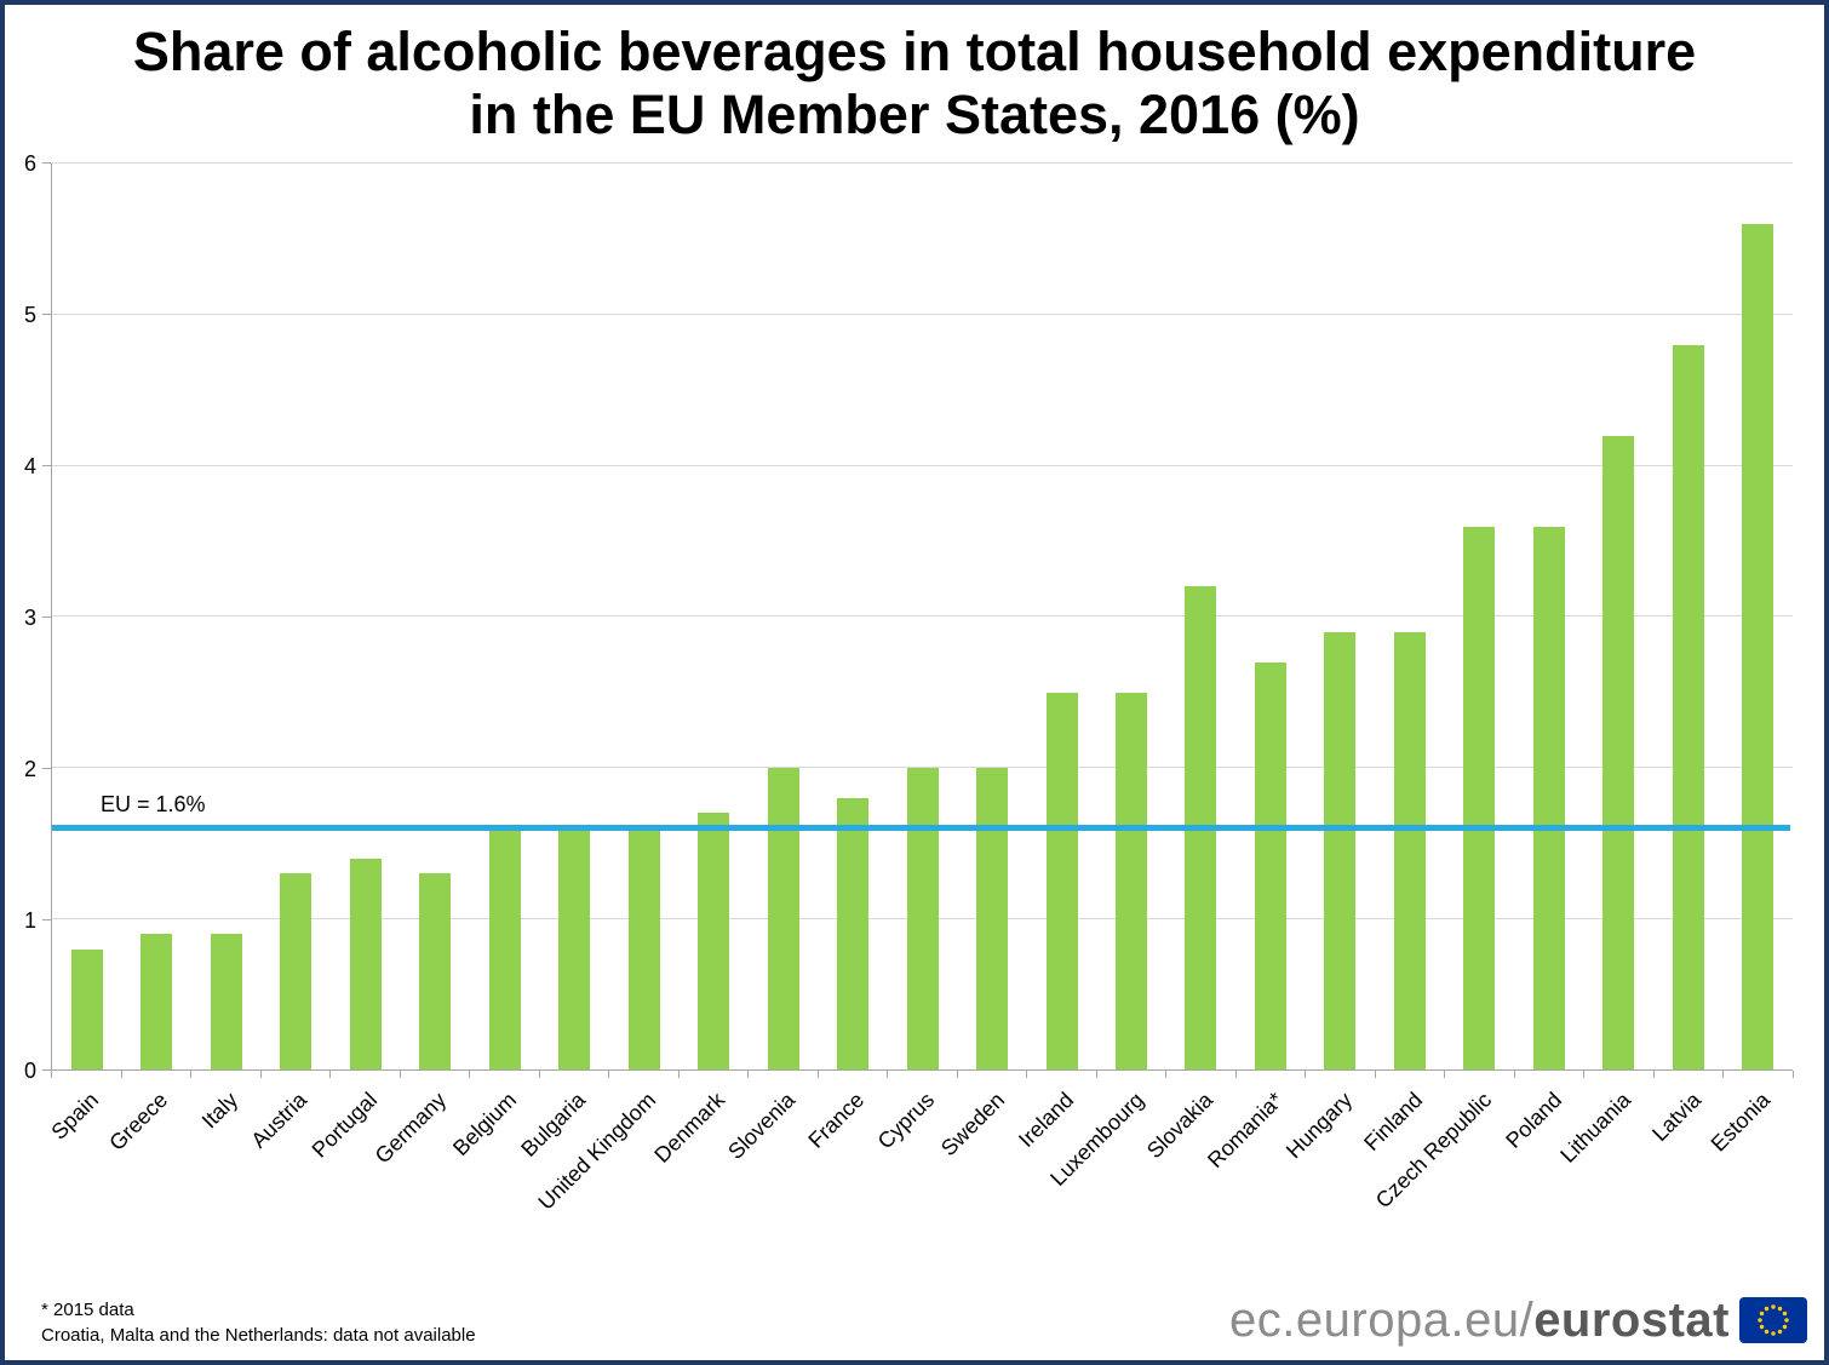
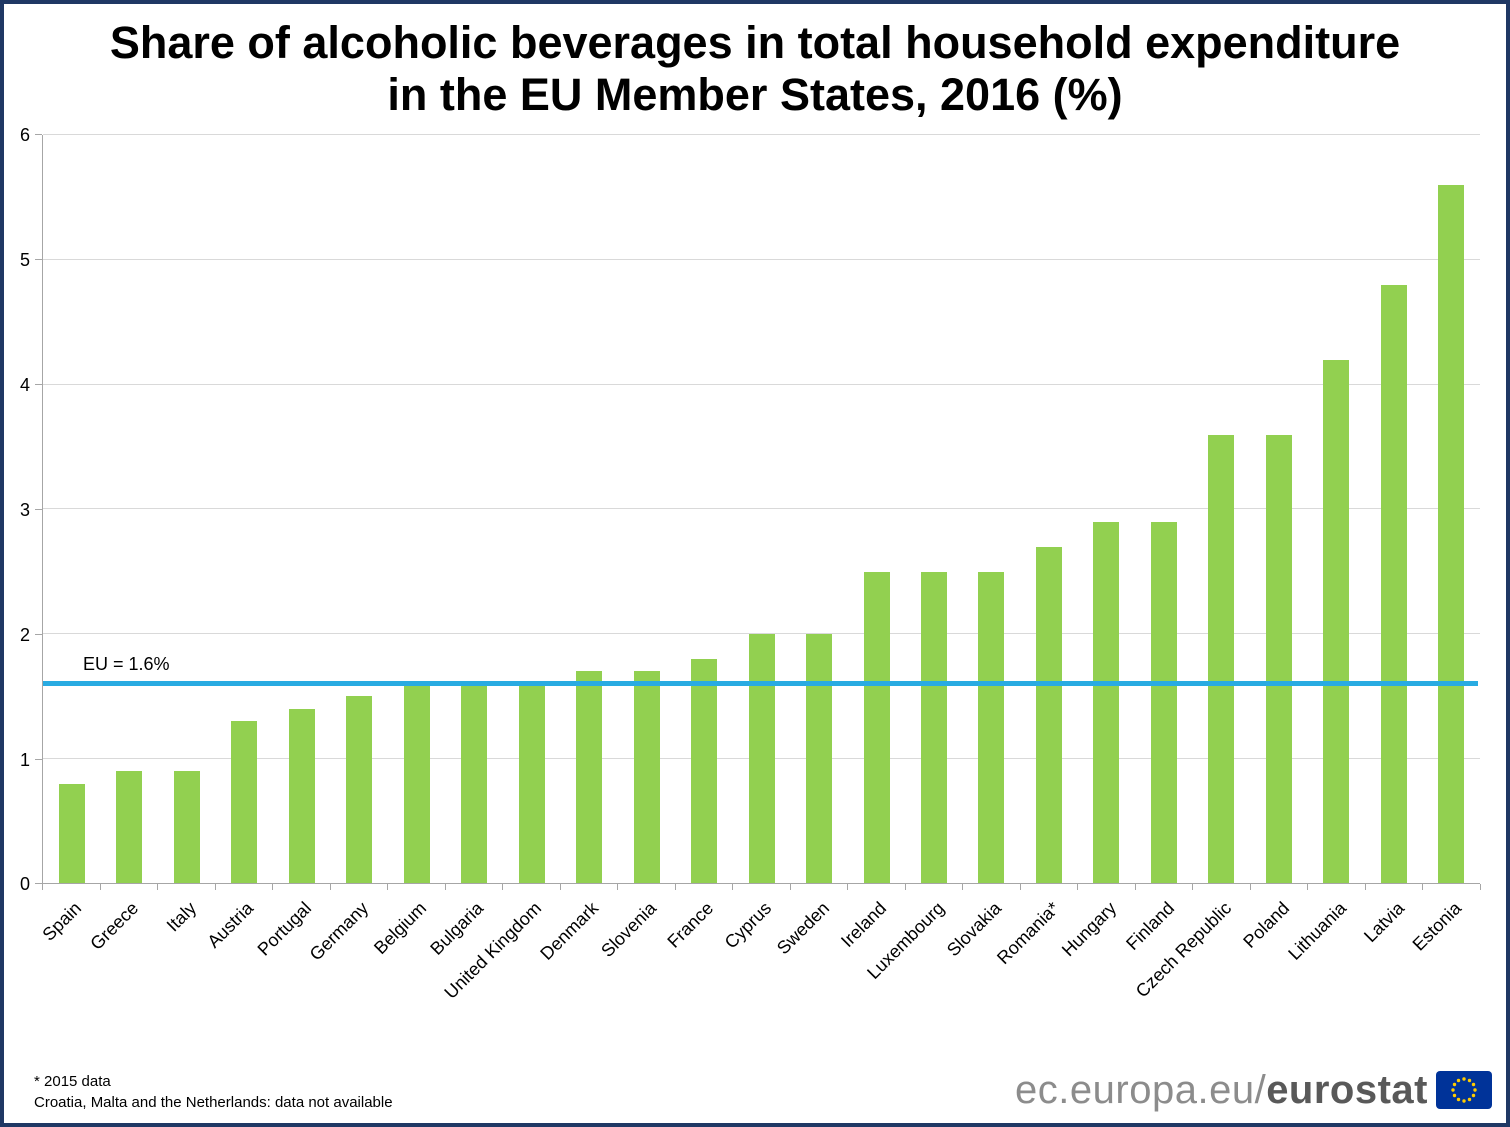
Germany: 1.3 -> 1.5
Slovenia: 2.0 -> 1.7
Slovakia: 3.2 -> 2.5
